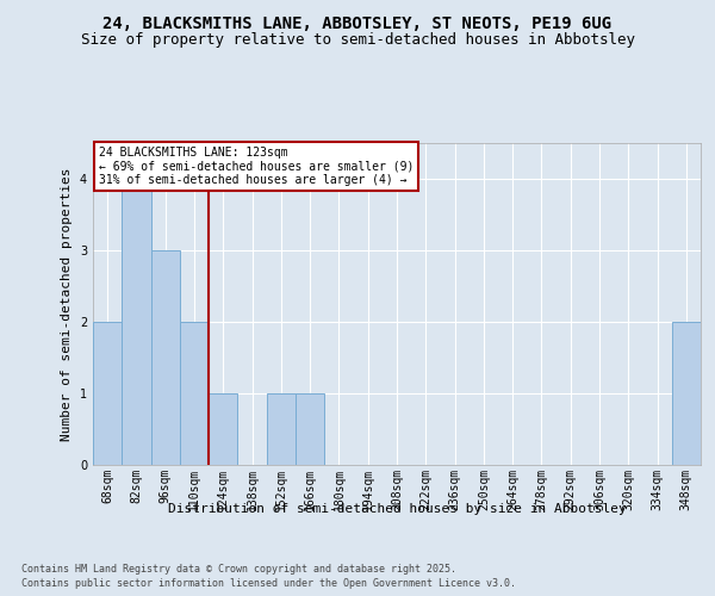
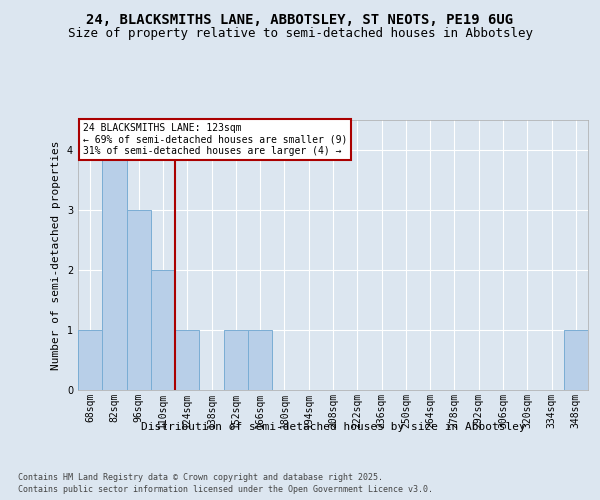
68sqm: 2 -> 1
348sqm: 2 -> 1
